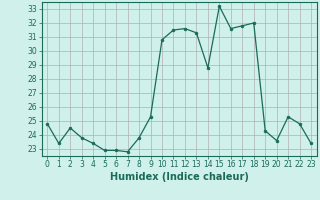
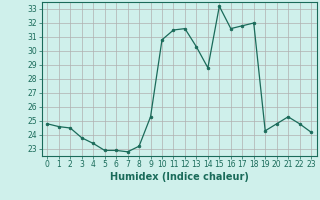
1: 23.4 -> 24.6
8: 23.8 -> 23.2
13: 31.3 -> 30.3
20: 23.6 -> 24.8
23: 23.4 -> 24.2
